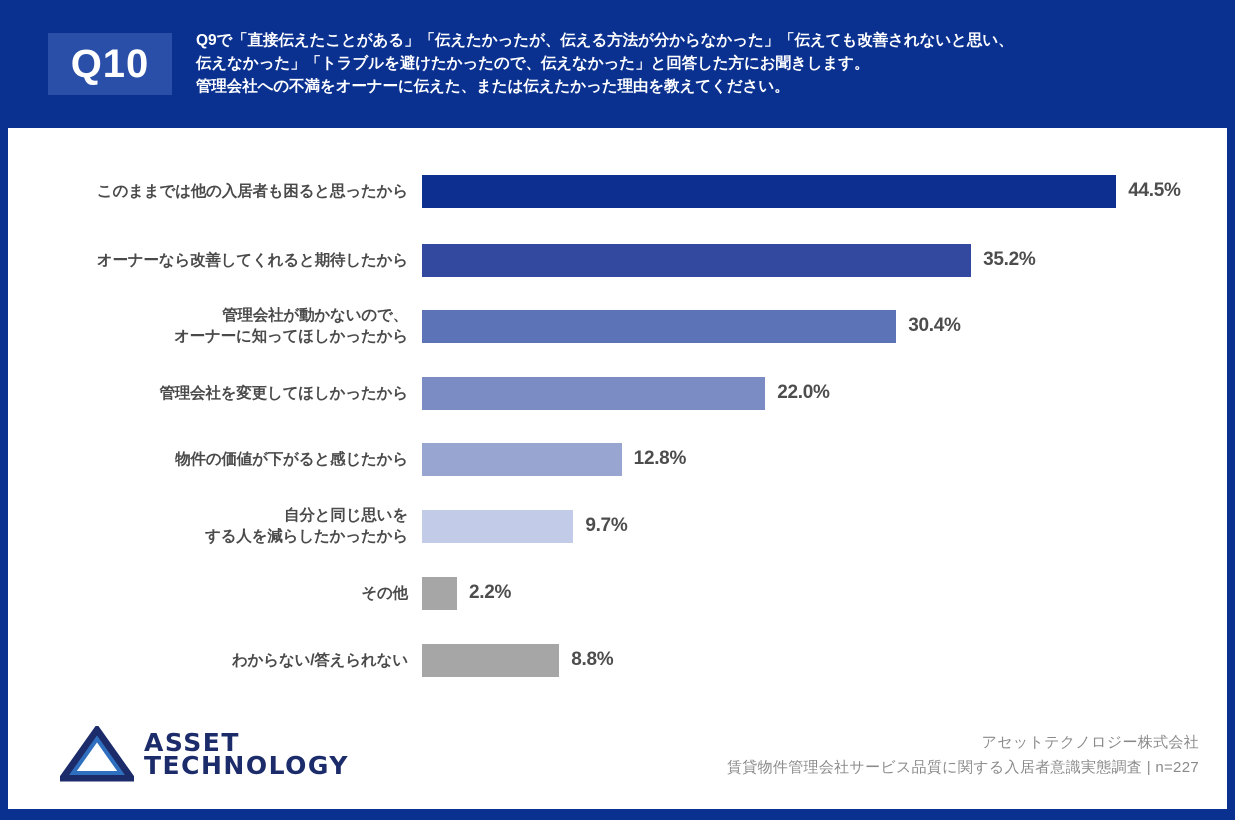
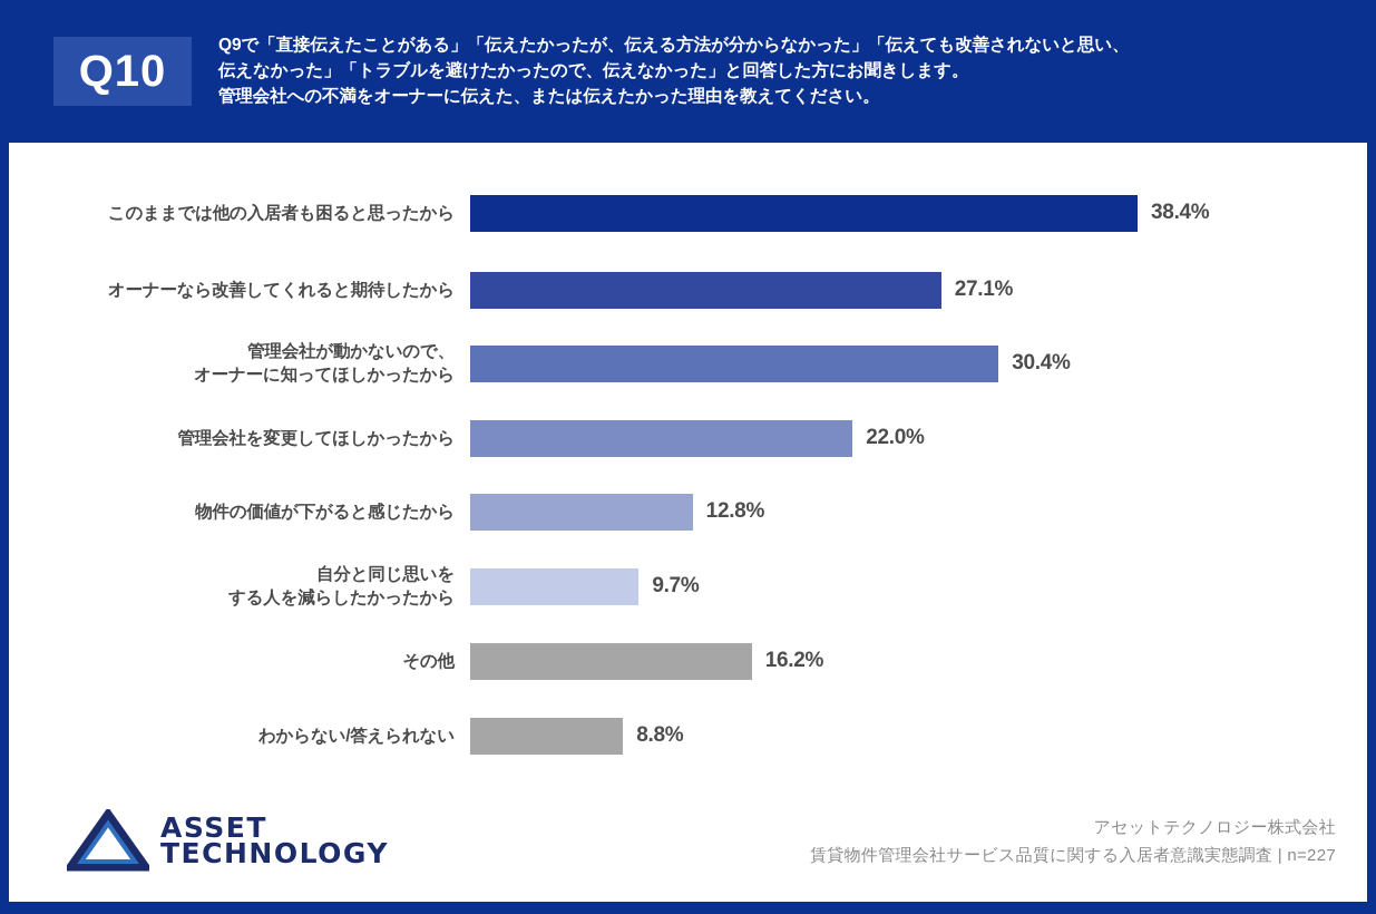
このままでは他の入居者も困ると思ったから: 44.5% -> 38.4%
オーナーなら改善してくれると期待したから: 35.2% -> 27.1%
その他: 2.2% -> 16.2%
